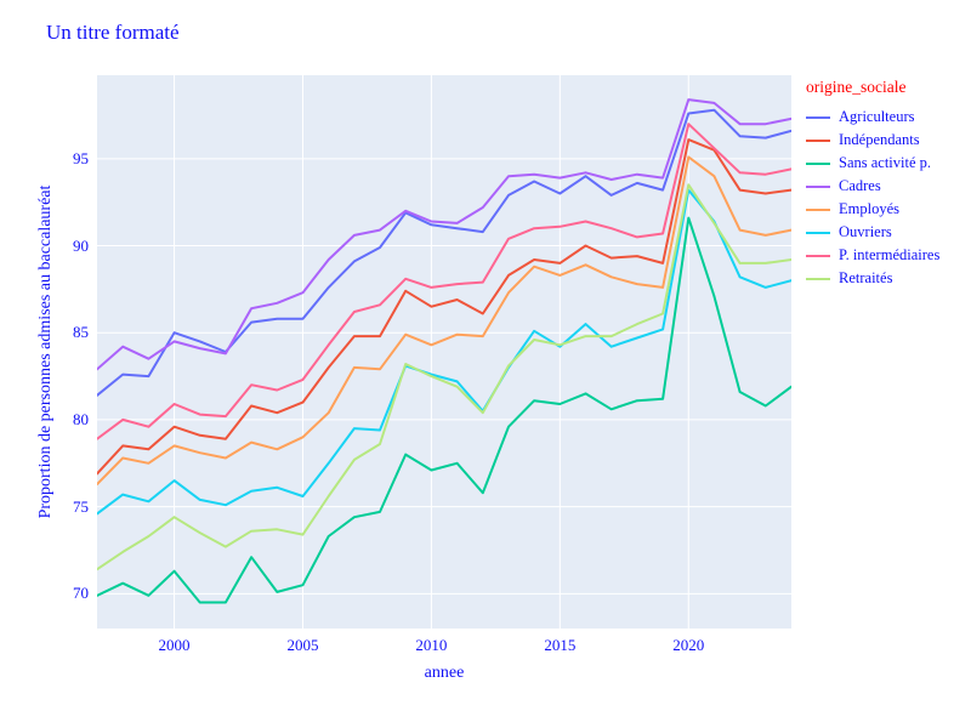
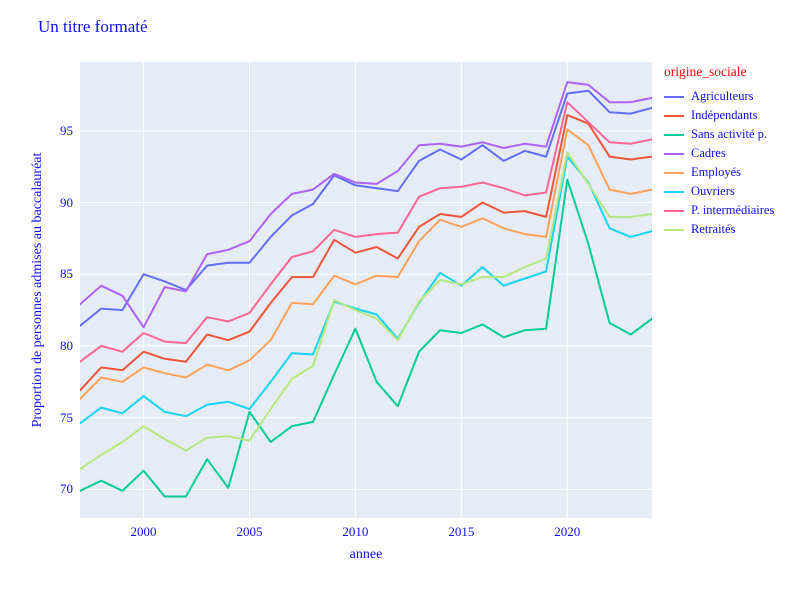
Cadres/2000: 84.5 -> 81.3
Sans activité p./2005: 70.5 -> 75.4
Sans activité p./2010: 77.1 -> 81.2
